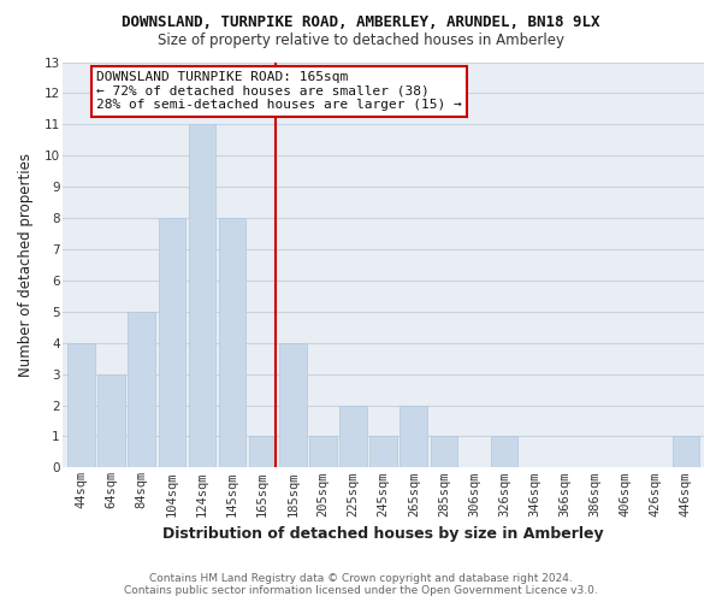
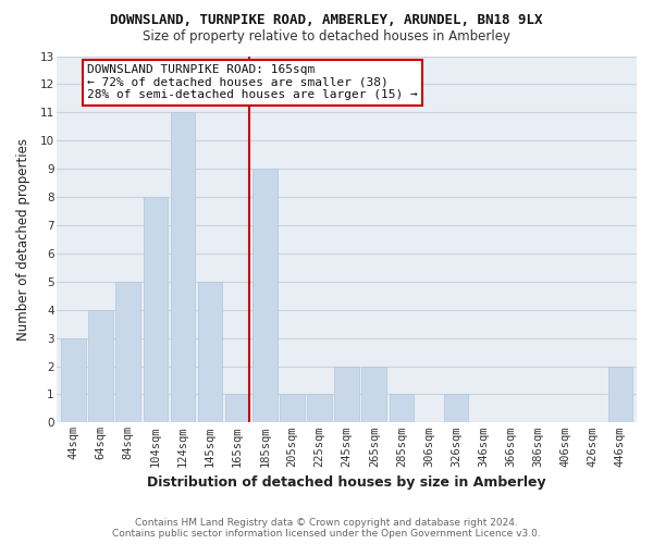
44sqm: 4 -> 3
64sqm: 3 -> 4
145sqm: 8 -> 5
185sqm: 4 -> 9
225sqm: 2 -> 1
245sqm: 1 -> 2
446sqm: 1 -> 2
